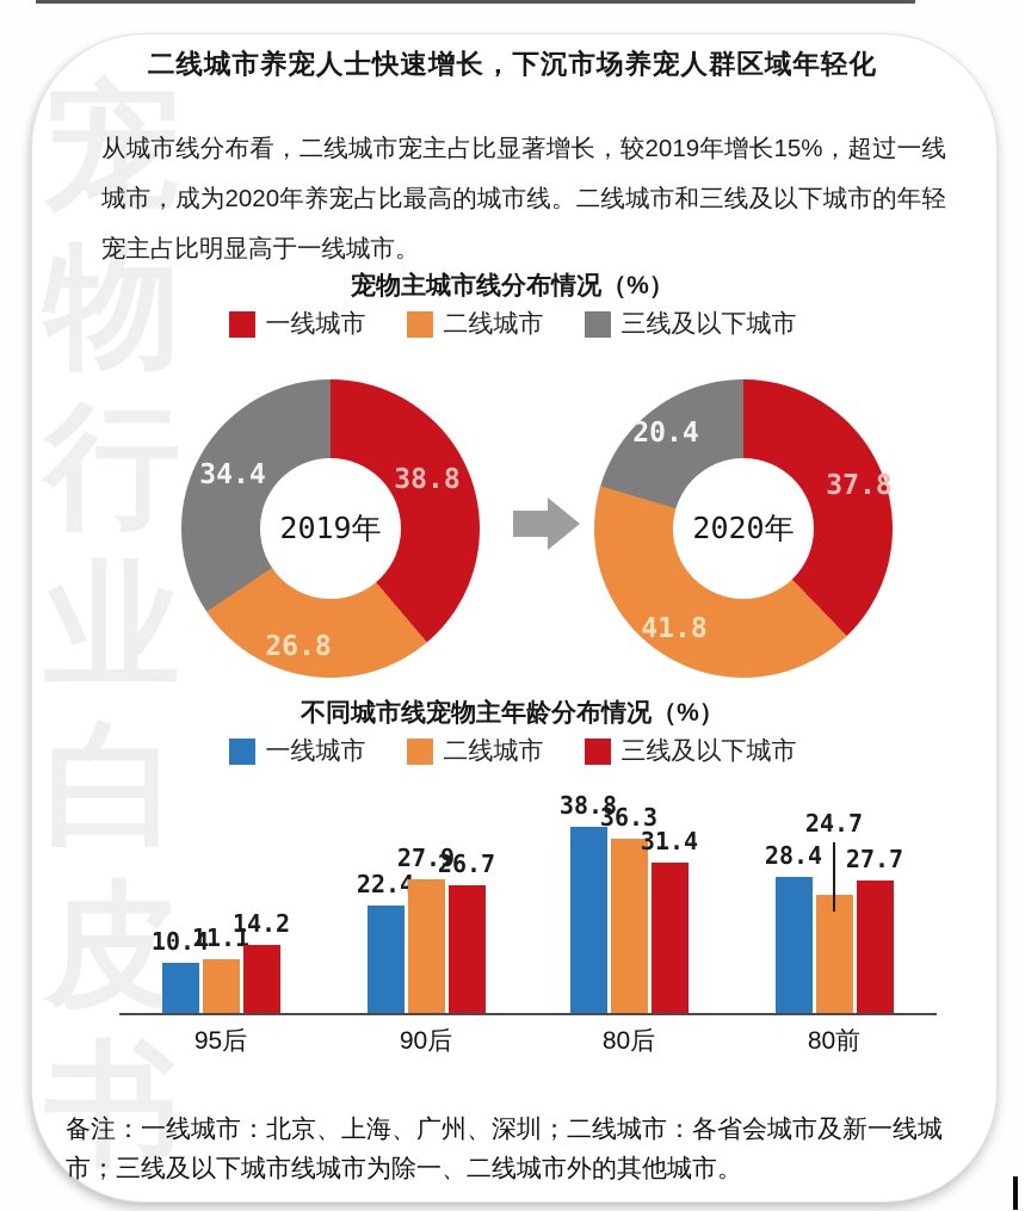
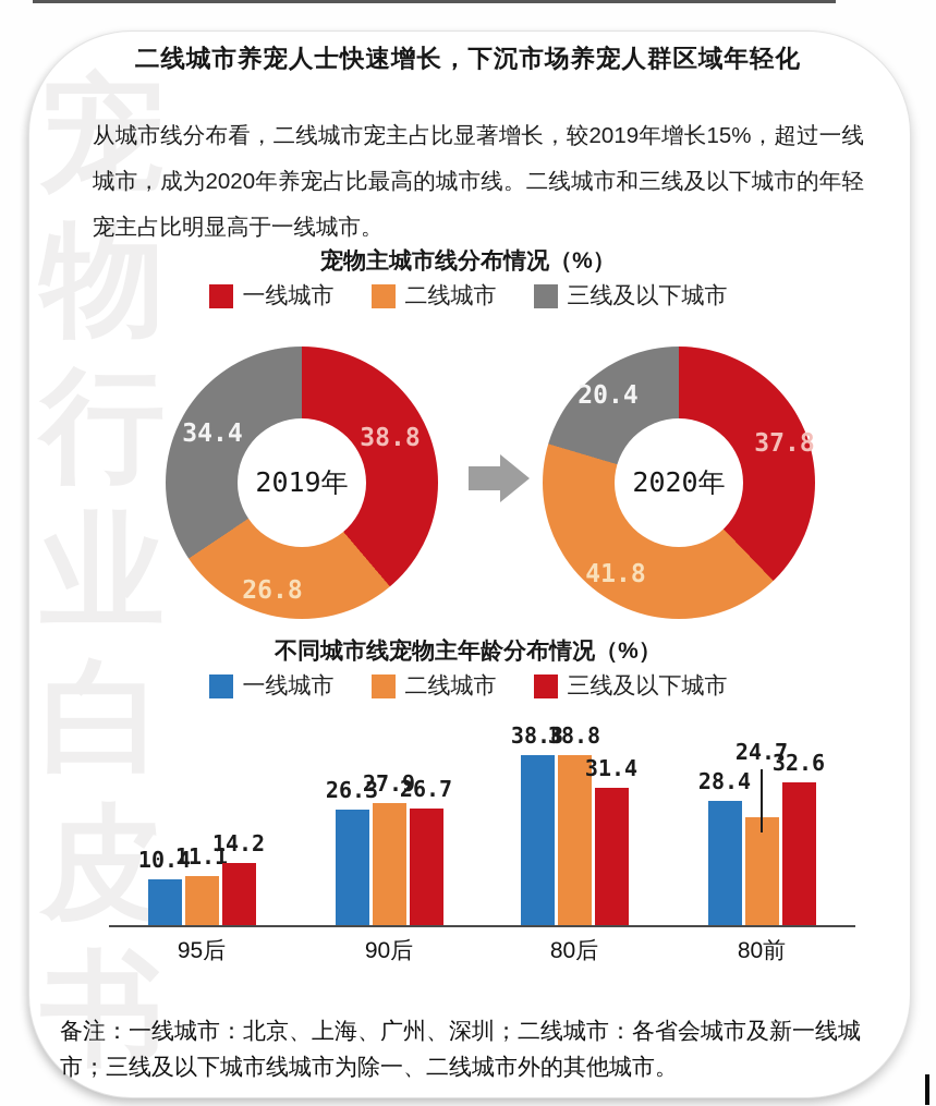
不同城市线宠物主年龄分布情况（%）/一线城市/90后: 22.4 -> 26.3
不同城市线宠物主年龄分布情况（%）/二线城市/80后: 36.3 -> 38.8
不同城市线宠物主年龄分布情况（%）/三线及以下城市/80前: 27.7 -> 32.6
